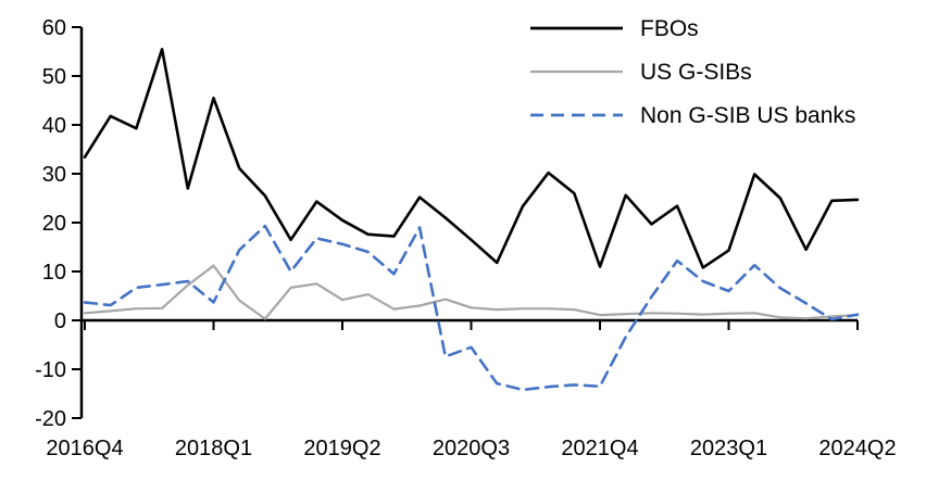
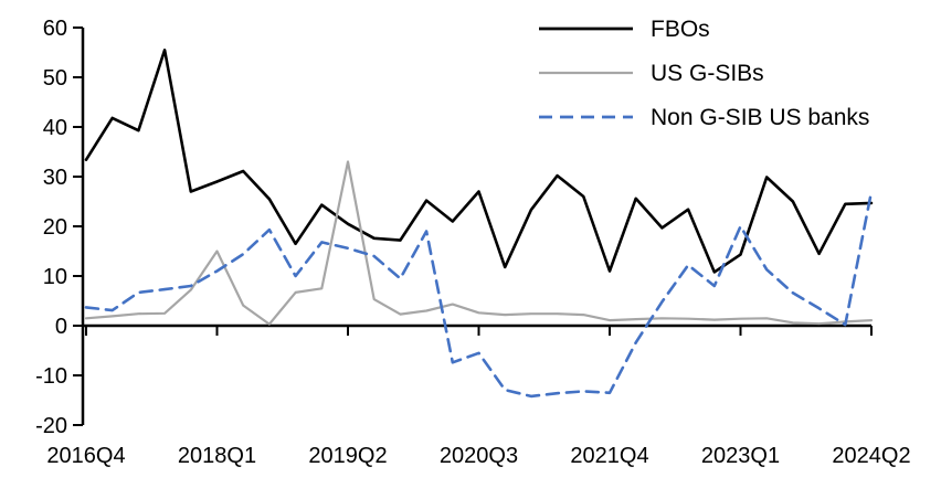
FBOs/2018Q1: 46 -> 29
US G-SIBs/2018Q1: 11 -> 15
Non G-SIB US banks/2018Q1: 4 -> 11
US G-SIBs/2019Q2: 4 -> 33
FBOs/2020Q3: 16 -> 27
Non G-SIB US banks/2023Q1: 6 -> 20
Non G-SIB US banks/2024Q2: 1 -> 27
